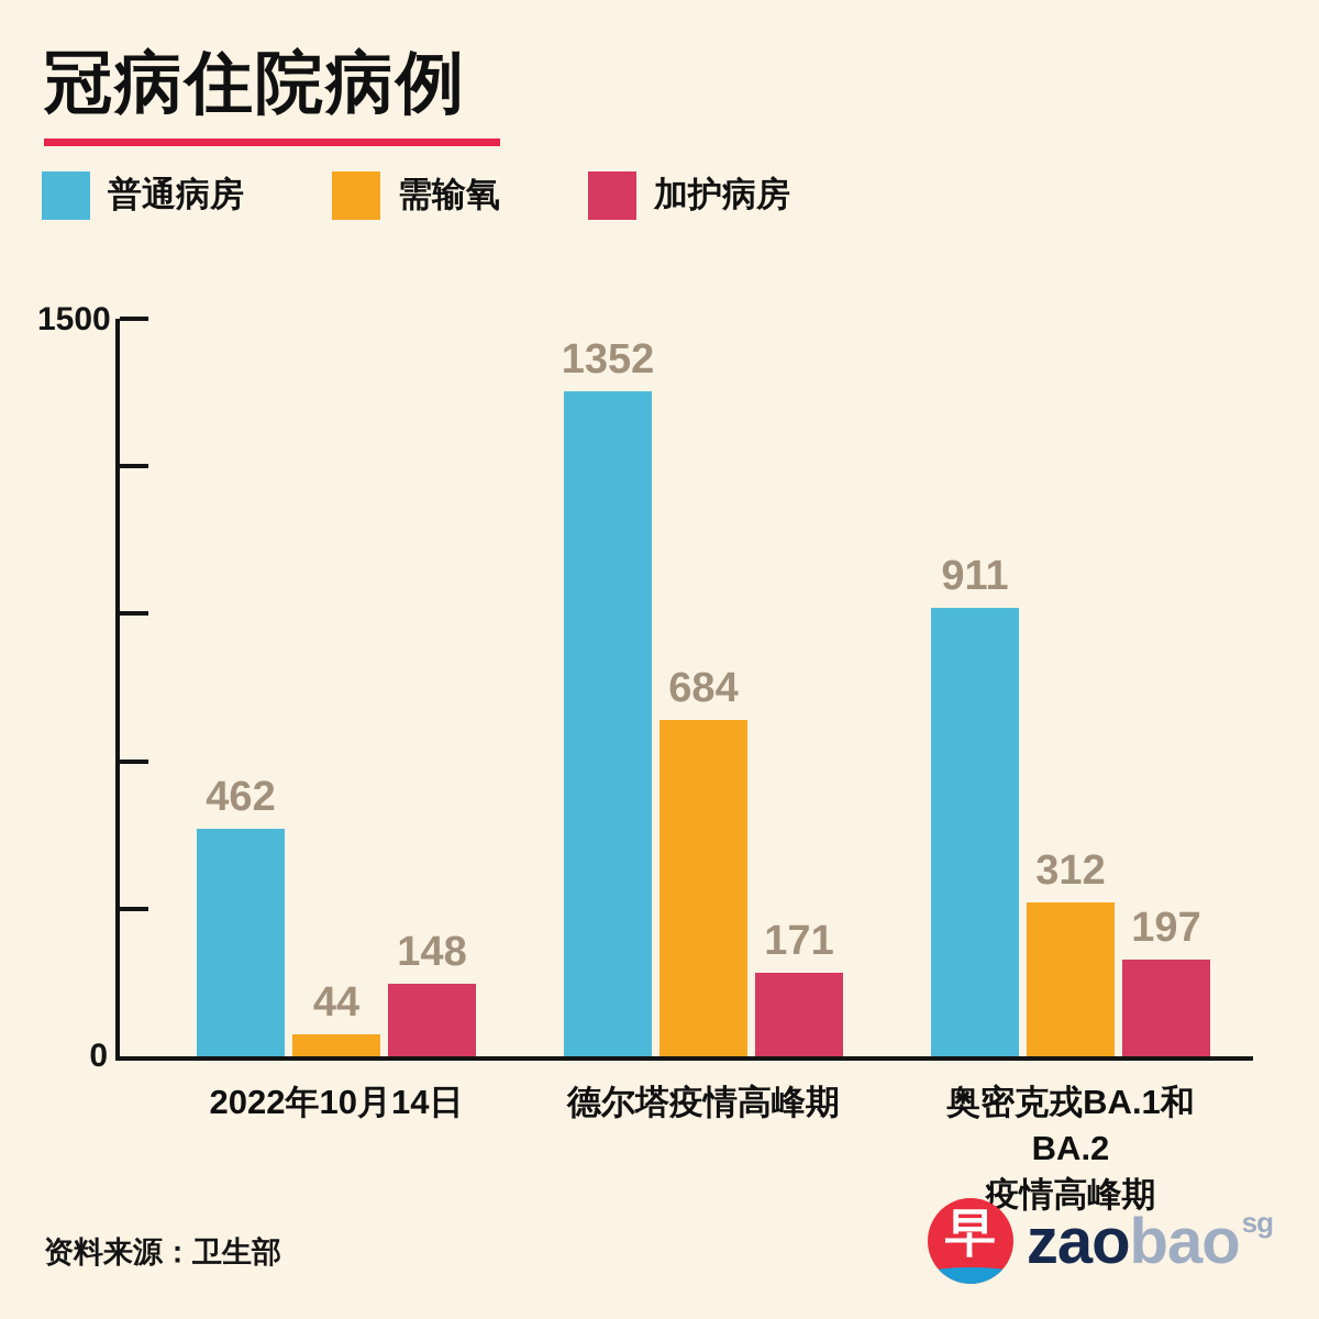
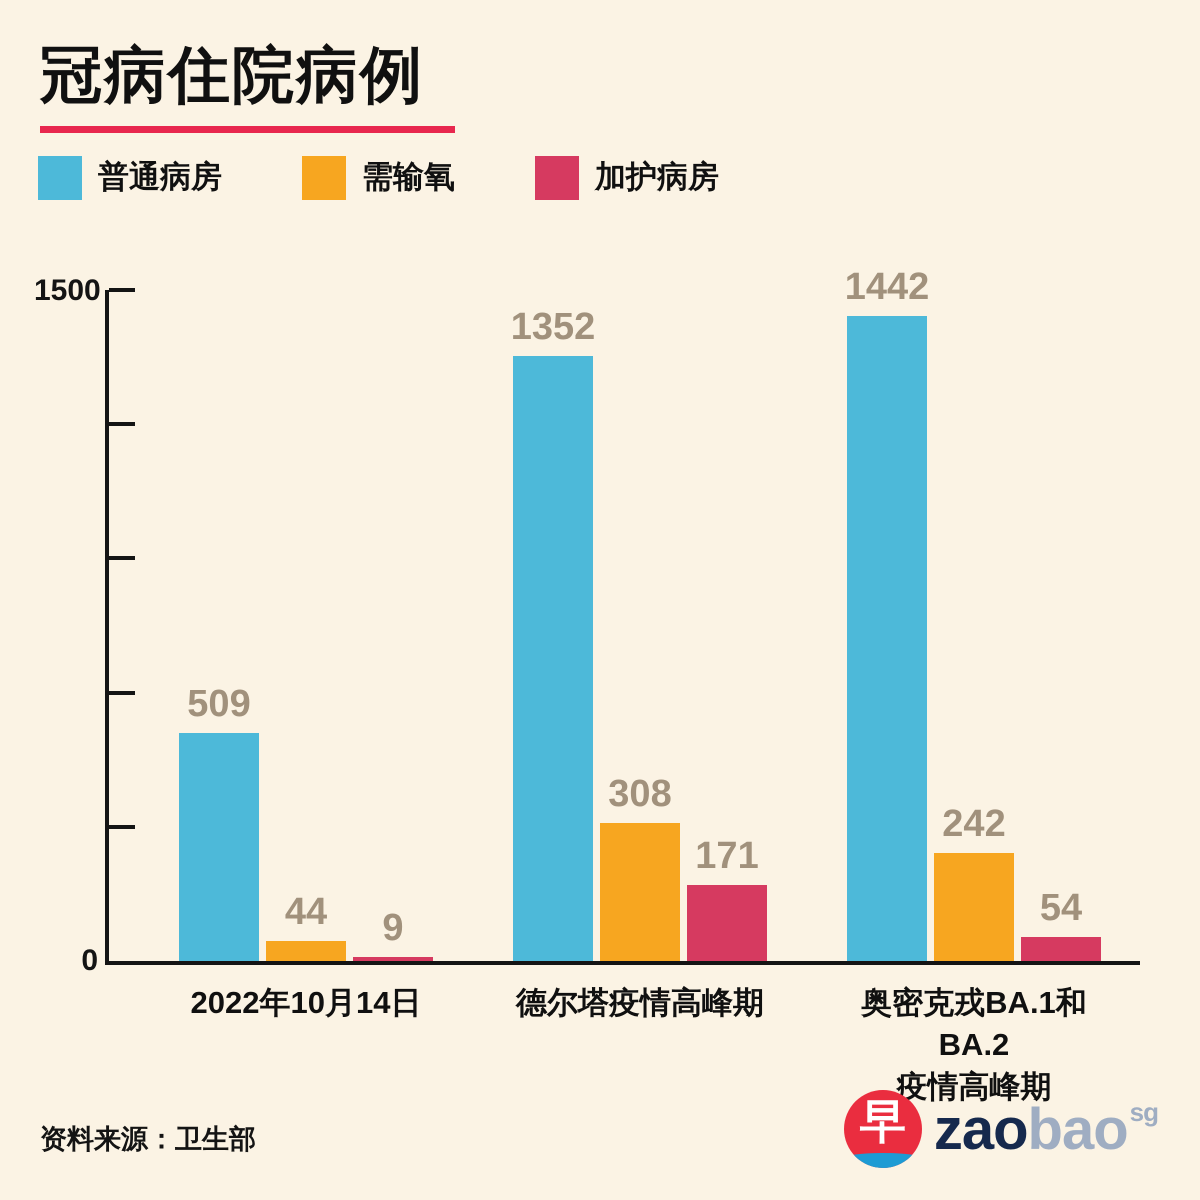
普通病房/2022年10月14日: 462 -> 509
加护病房/2022年10月14日: 148 -> 9
需输氧/德尔塔疫情高峰期: 684 -> 308
普通病房/奥密克戎BA.1和BA.2 疫情高峰期: 911 -> 1442
需输氧/奥密克戎BA.1和BA.2 疫情高峰期: 312 -> 242
加护病房/奥密克戎BA.1和BA.2 疫情高峰期: 197 -> 54
